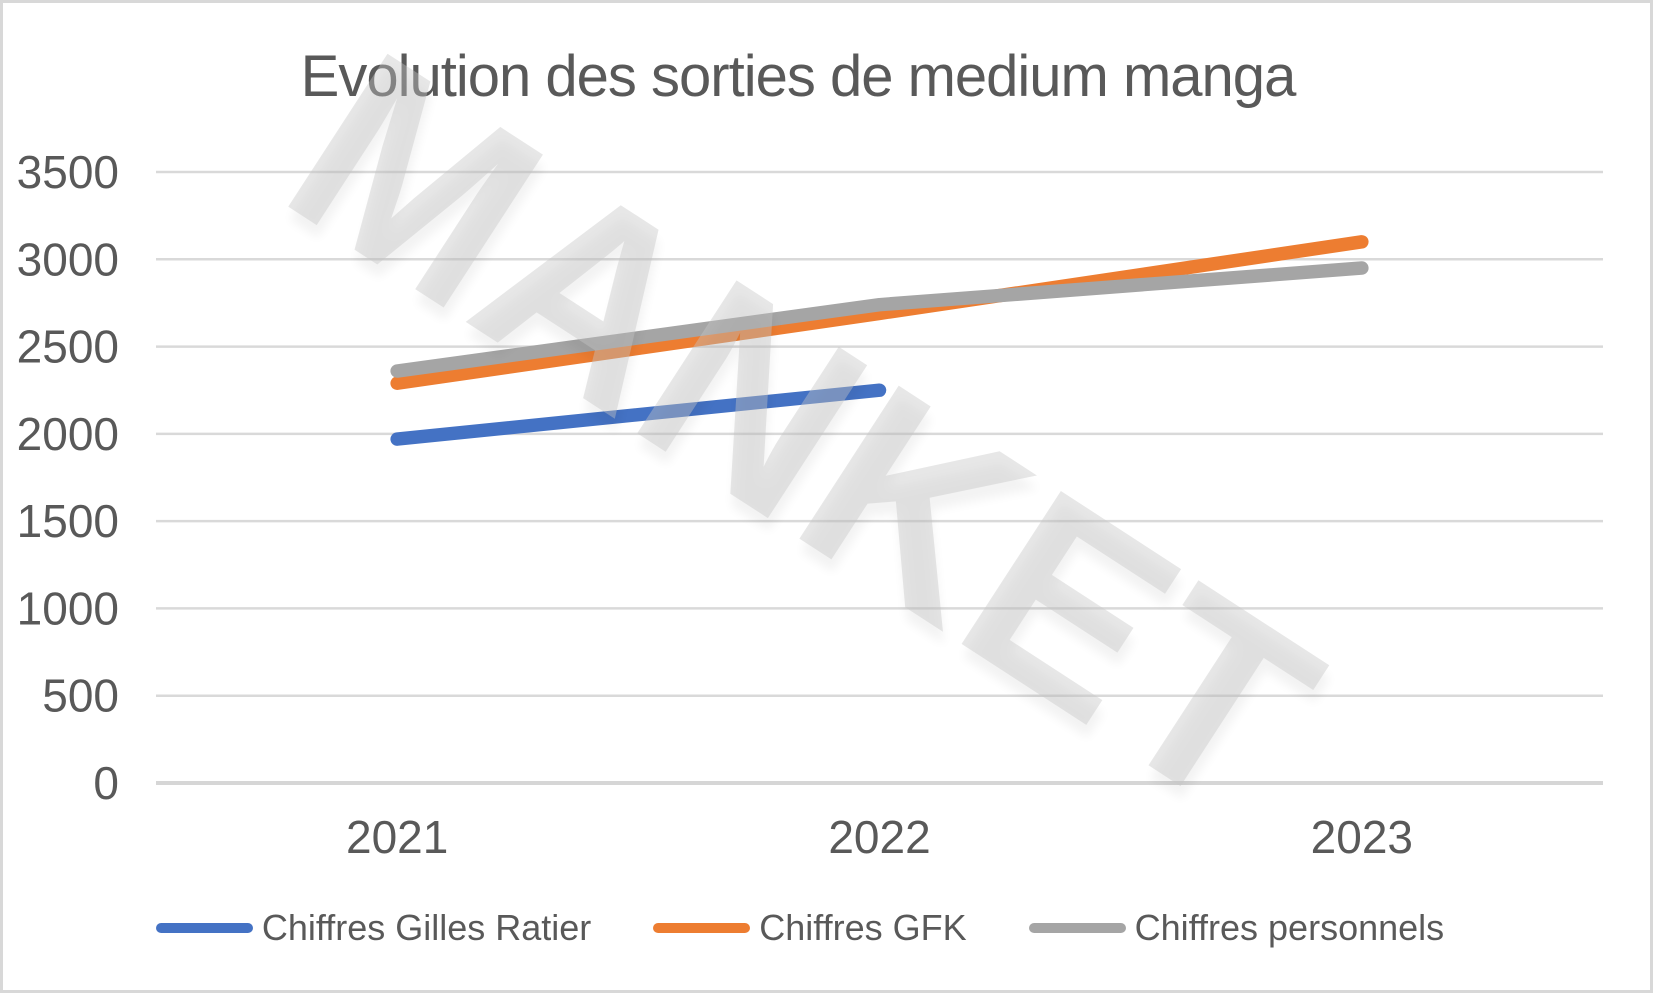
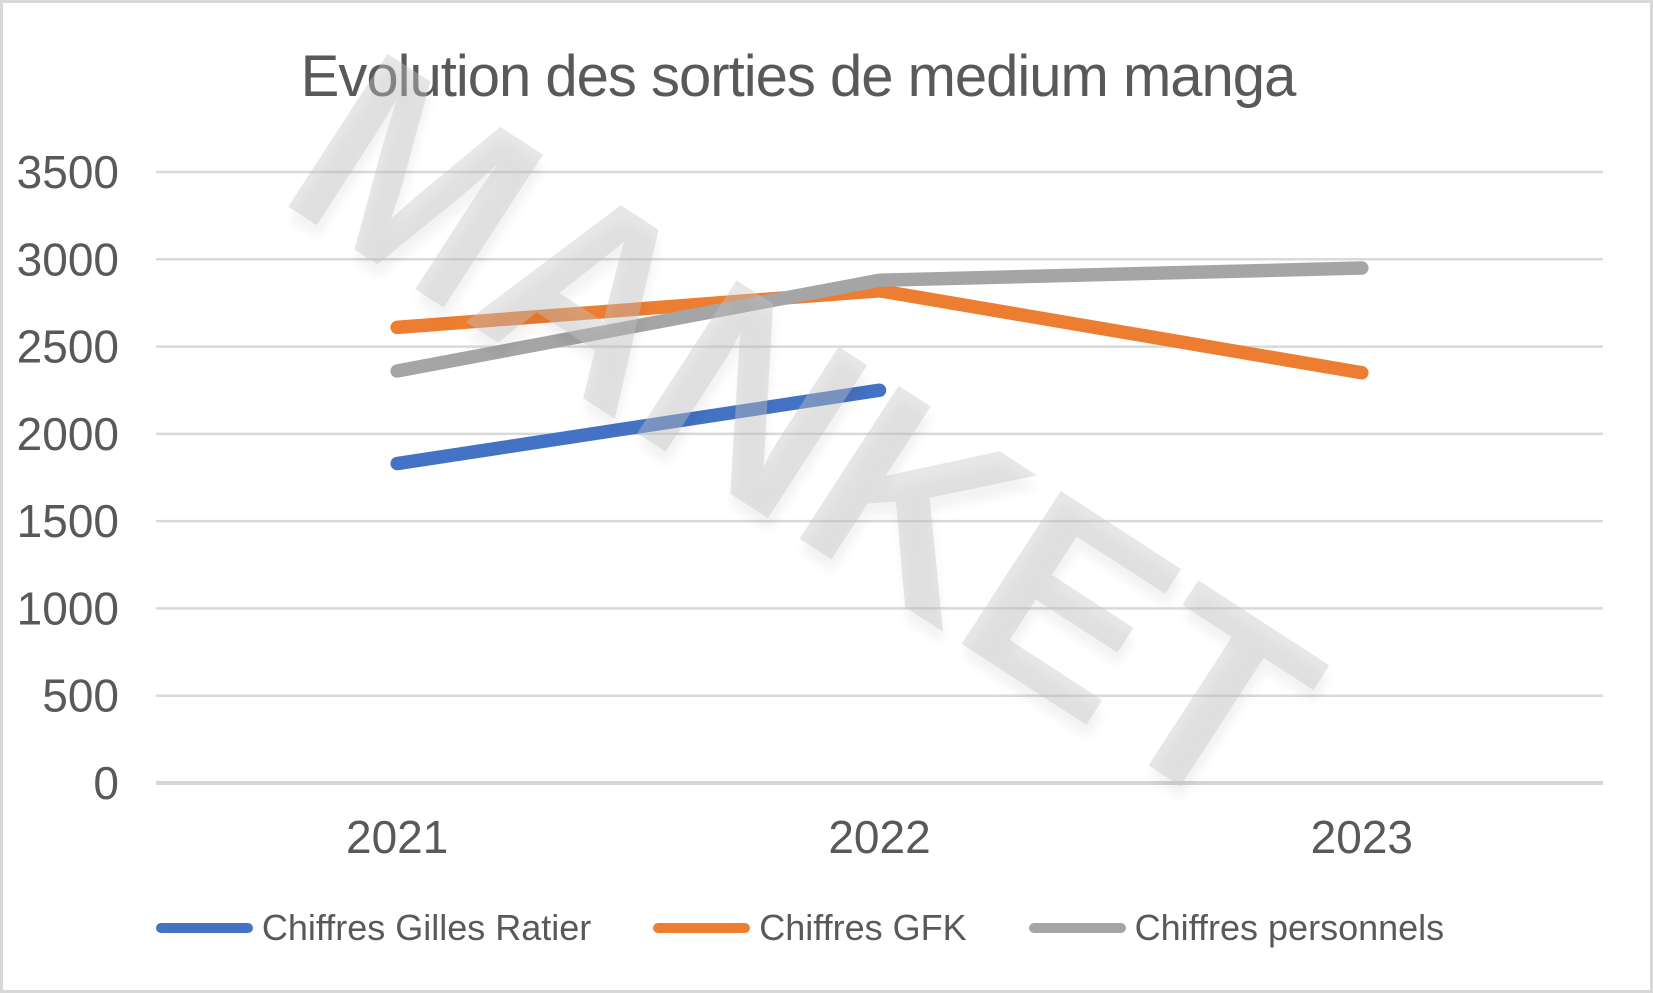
Chiffres Gilles Ratier/2021: 1970 -> 1830
Chiffres GFK/2021: 2290 -> 2610
Chiffres GFK/2022: 2690 -> 2820
Chiffres personnels/2022: 2740 -> 2880
Chiffres GFK/2023: 3100 -> 2350
